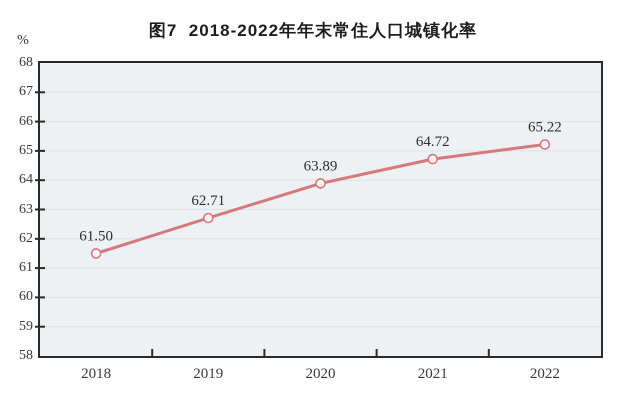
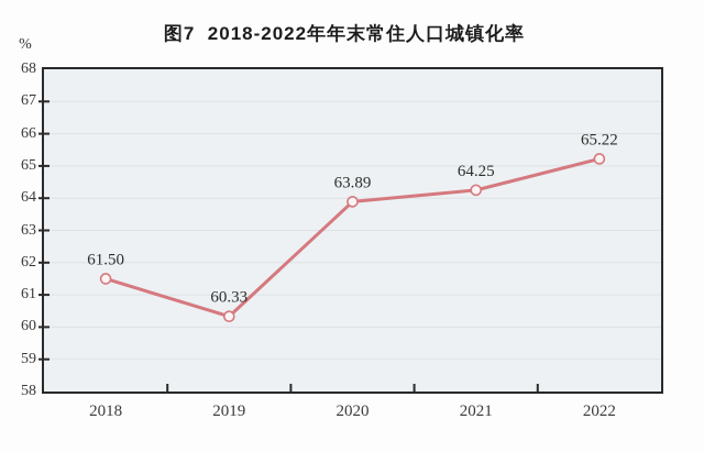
2019: 62.71 -> 60.33
2021: 64.72 -> 64.25
